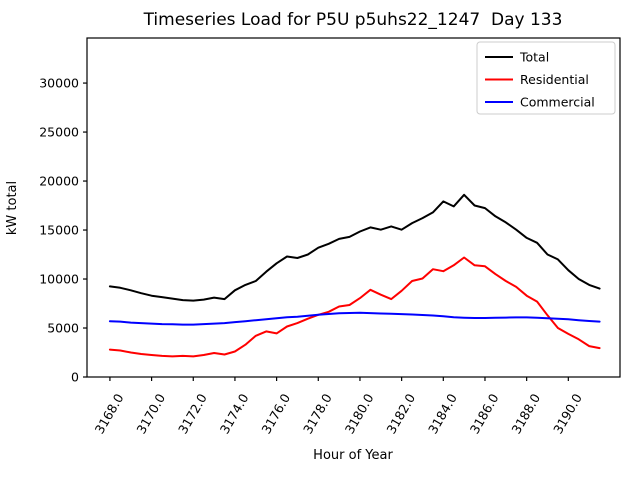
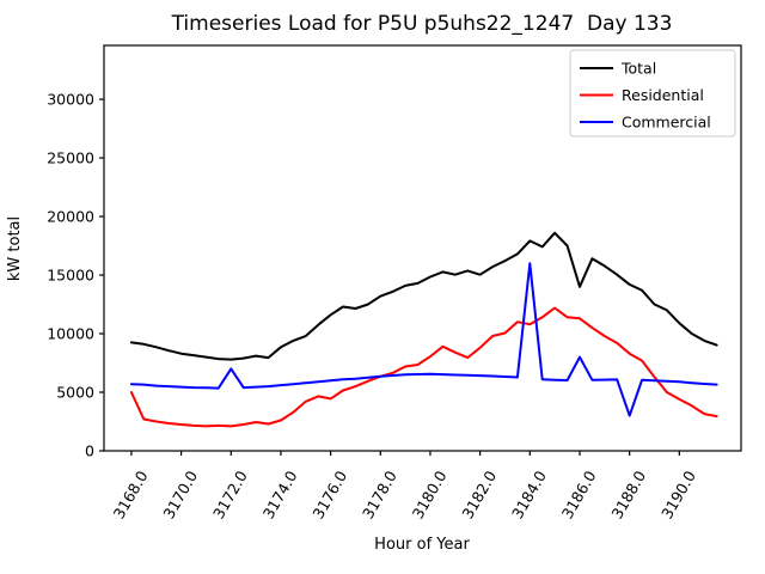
Residential/3168.0: 3000 -> 5000
Commercial/3172.0: 5000 -> 7000
Commercial/3184.0: 6000 -> 16000
Total/3186.0: 17000 -> 14000
Commercial/3186.0: 6000 -> 8000
Commercial/3188.0: 6000 -> 3000
